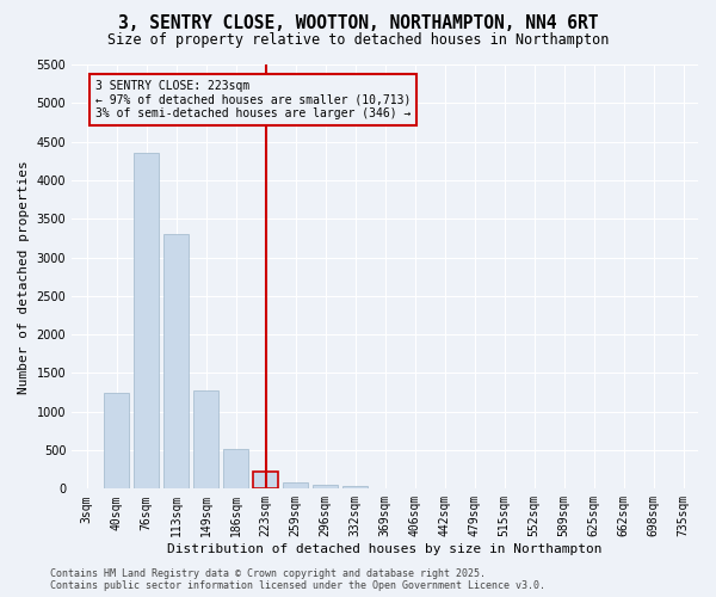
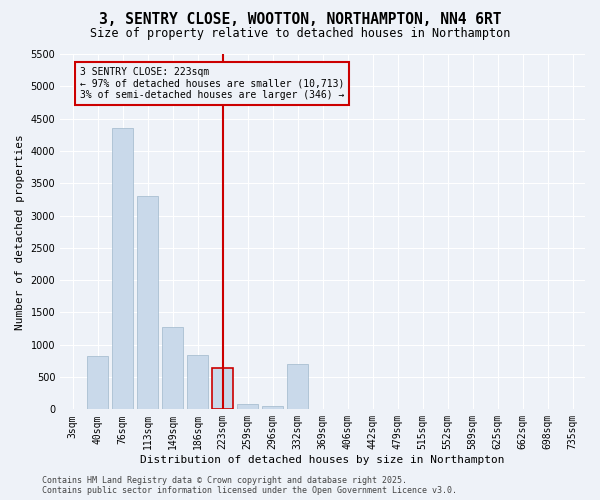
40sqm: 1250 -> 820
186sqm: 510 -> 840
223sqm: 220 -> 640
332sqm: 40 -> 700
